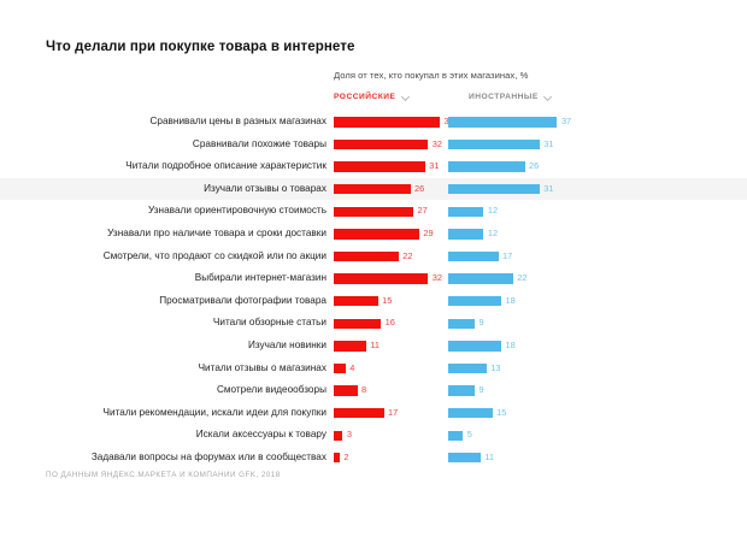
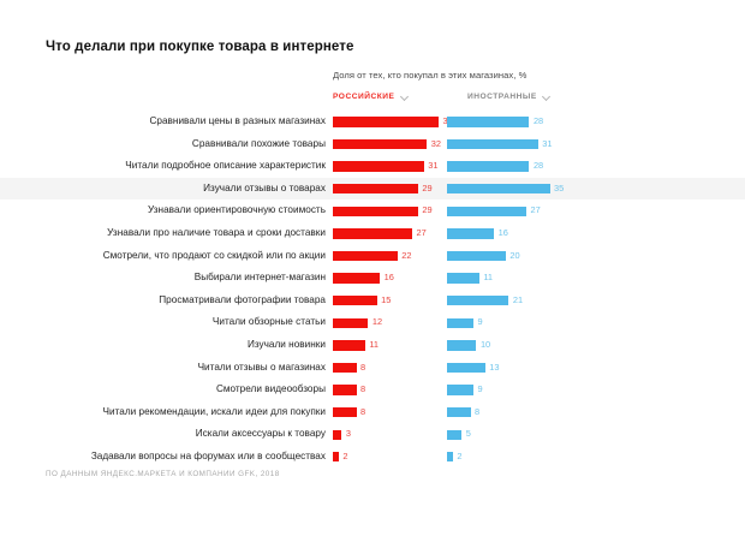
ИНОСТРАННЫЕ/Сравнивали цены в разных магазинах: 37 -> 28
ИНОСТРАННЫЕ/Читали подробное описание характеристик: 26 -> 28
РОССИЙСКИЕ/Изучали отзывы о товарах: 26 -> 29
ИНОСТРАННЫЕ/Изучали отзывы о товарах: 31 -> 35
РОССИЙСКИЕ/Узнавали ориентировочную стоимость: 27 -> 29
ИНОСТРАННЫЕ/Узнавали ориентировочную стоимость: 12 -> 27
РОССИЙСКИЕ/Узнавали про наличие товара и сроки доставки: 29 -> 27
ИНОСТРАННЫЕ/Узнавали про наличие товара и сроки доставки: 12 -> 16
ИНОСТРАННЫЕ/Смотрели, что продают со скидкой или по акции: 17 -> 20
РОССИЙСКИЕ/Выбирали интернет-магазин: 32 -> 16
ИНОСТРАННЫЕ/Выбирали интернет-магазин: 22 -> 11
ИНОСТРАННЫЕ/Просматривали фотографии товара: 18 -> 21
РОССИЙСКИЕ/Читали обзорные статьи: 16 -> 12
ИНОСТРАННЫЕ/Изучали новинки: 18 -> 10
РОССИЙСКИЕ/Читали отзывы о магазинах: 4 -> 8
РОССИЙСКИЕ/Читали рекомендации, искали идеи для покупки: 17 -> 8
ИНОСТРАННЫЕ/Читали рекомендации, искали идеи для покупки: 15 -> 8
ИНОСТРАННЫЕ/Задавали вопросы на форумах или в сообществах: 11 -> 2
